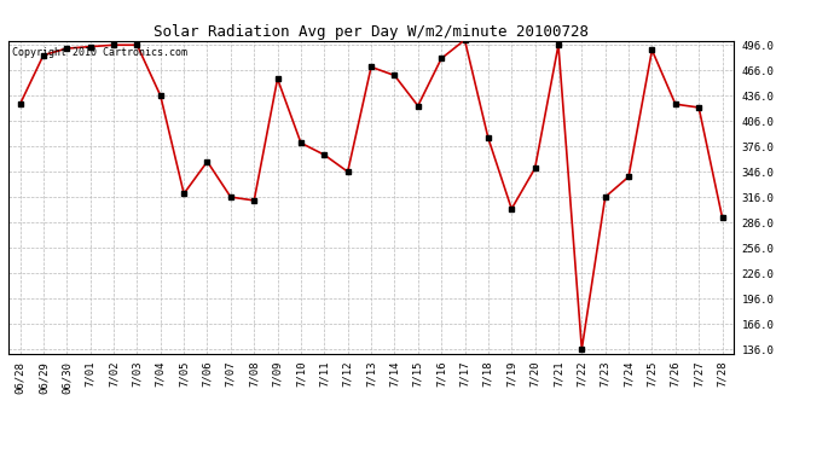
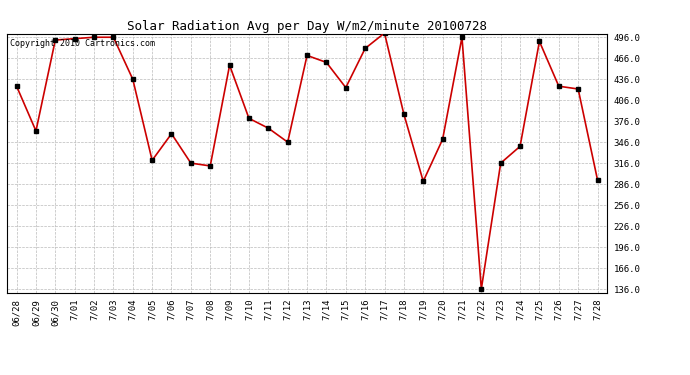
06/29: 484 -> 362
7/19: 302 -> 290
